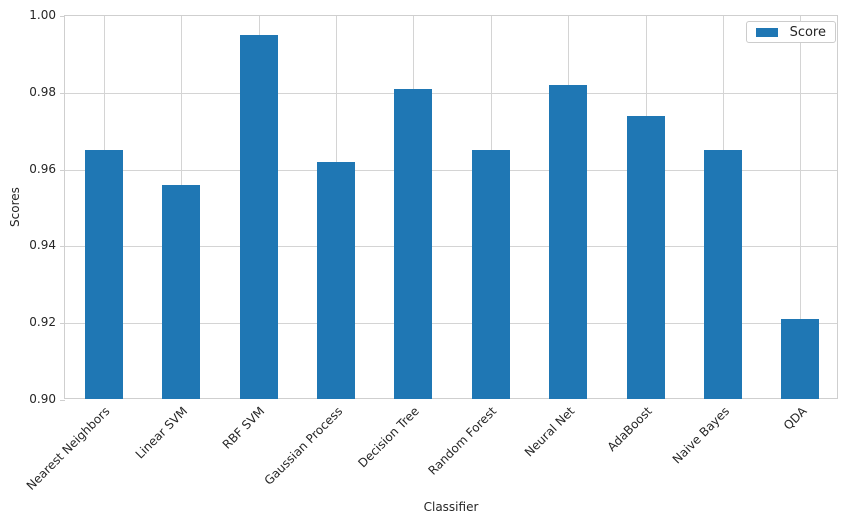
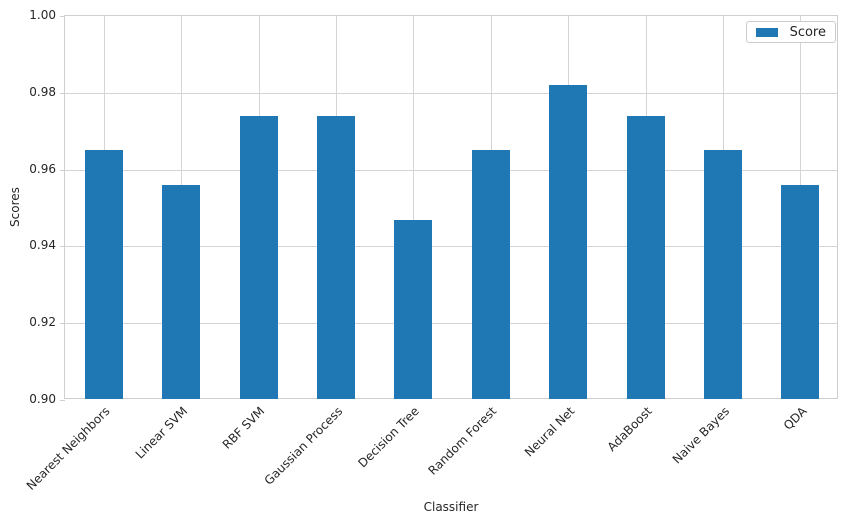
RBF SVM: 0.995 -> 0.974
Gaussian Process: 0.962 -> 0.974
Decision Tree: 0.981 -> 0.947
QDA: 0.921 -> 0.956
